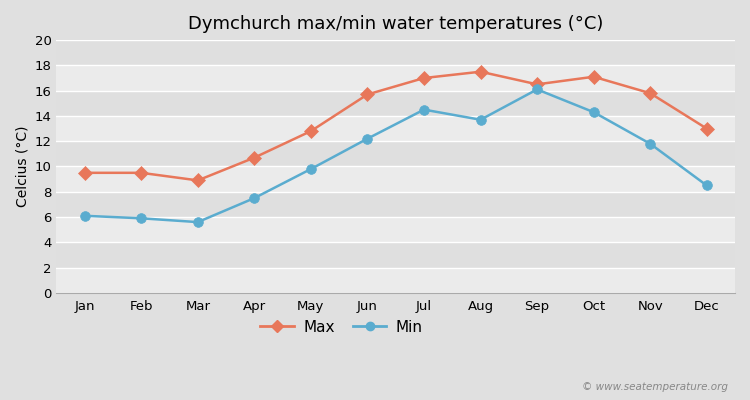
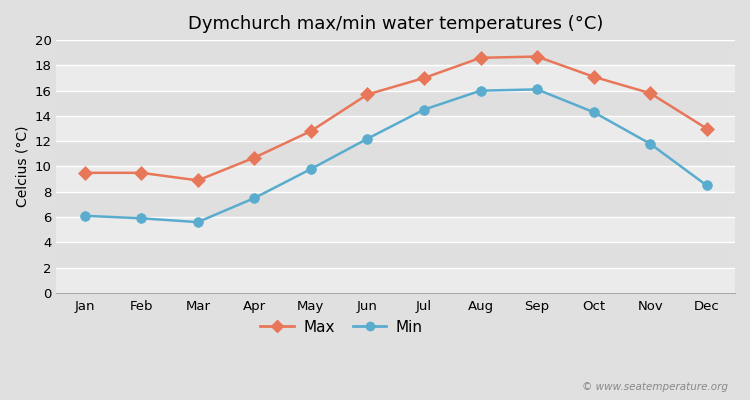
Max/Aug: 17.5 -> 18.6
Min/Aug: 13.7 -> 16.0
Max/Sep: 16.5 -> 18.7
